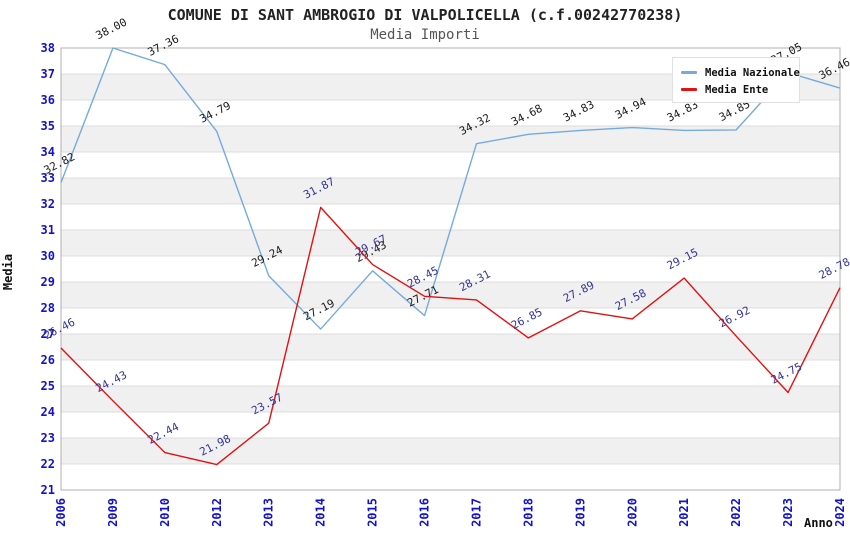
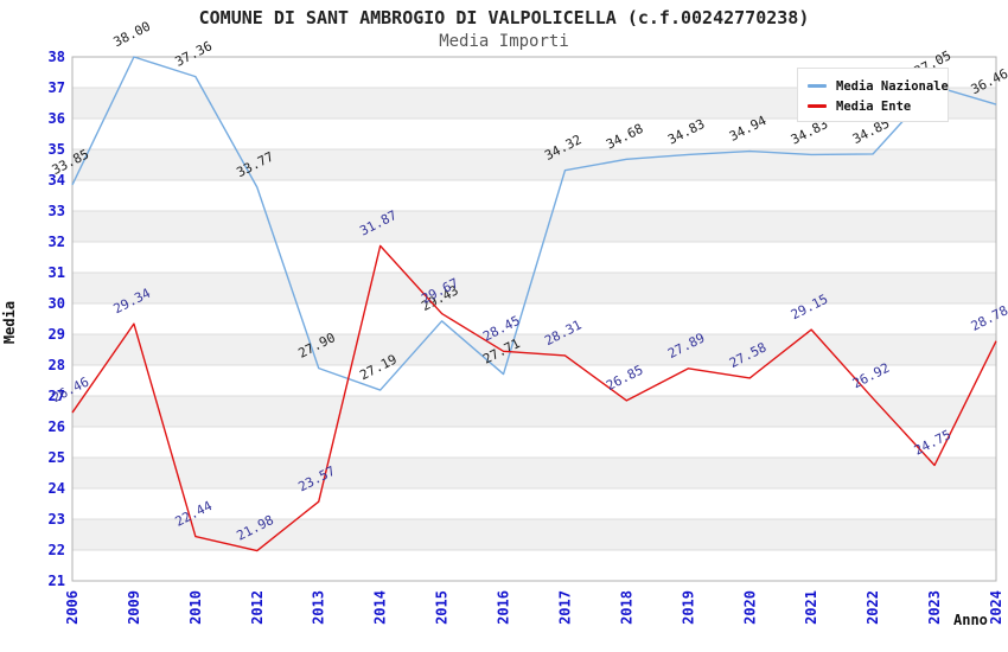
Media Nazionale/2006: 32.82 -> 33.85
Media Ente/2009: 24.43 -> 29.34
Media Nazionale/2012: 34.79 -> 33.77
Media Nazionale/2013: 29.24 -> 27.90
